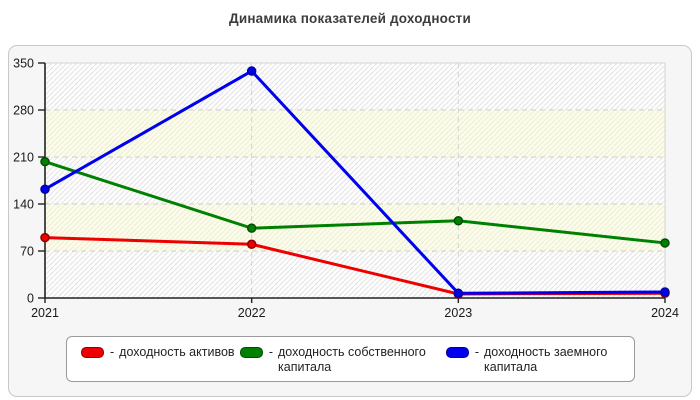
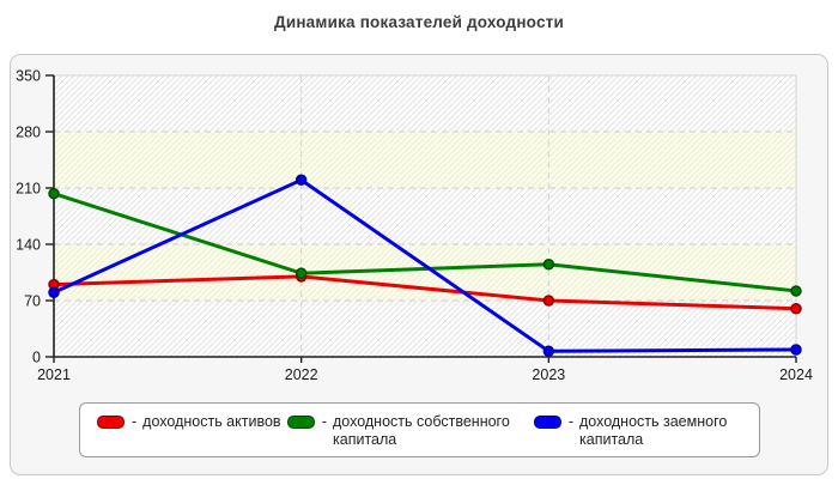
доходность заемного капитала/2021: 160 -> 80
доходность активов/2022: 80 -> 100
доходность заемного капитала/2022: 340 -> 220
доходность активов/2023: 10 -> 70
доходность активов/2024: 10 -> 60
